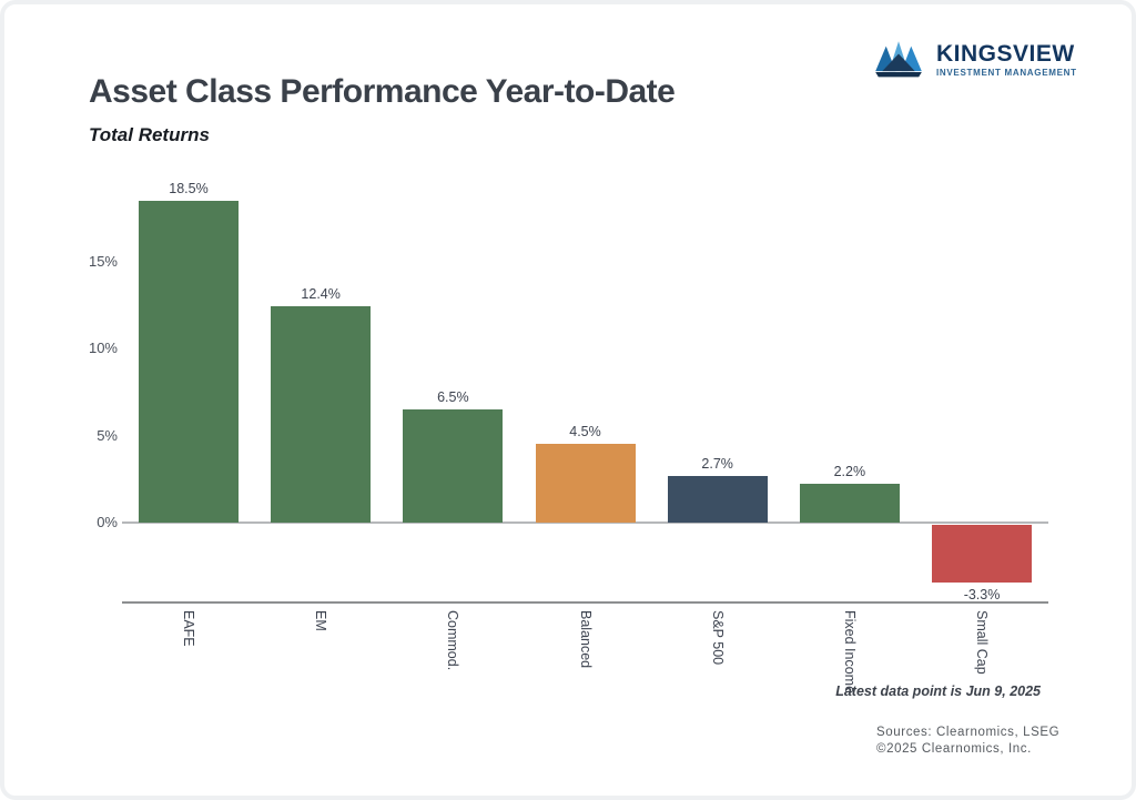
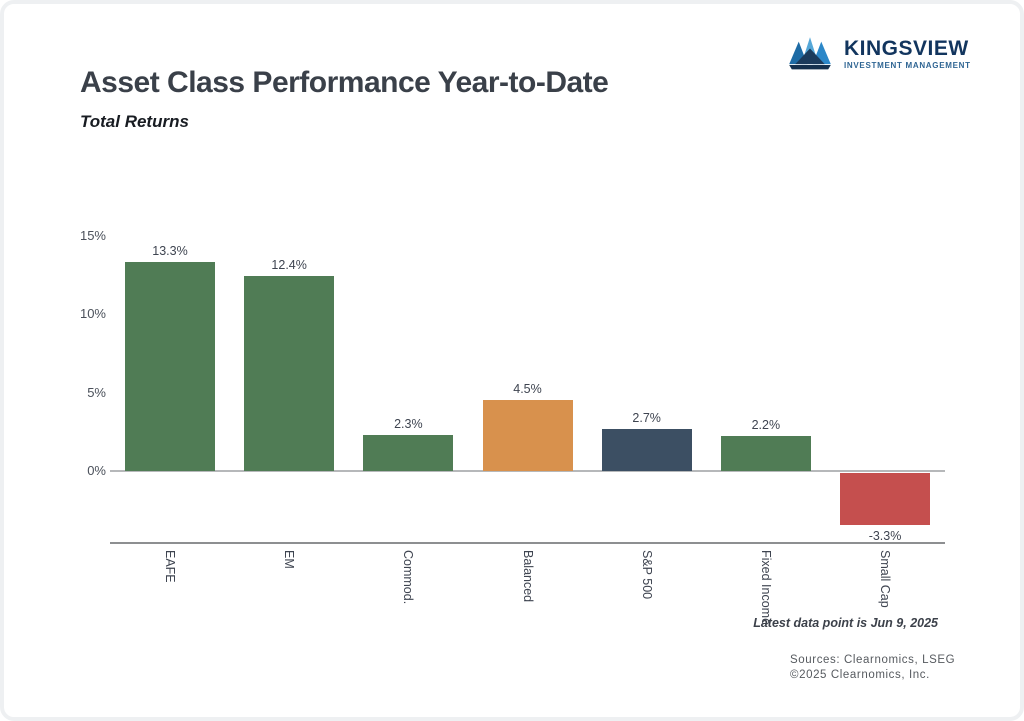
EAFE: 18.5% -> 13.3%
Commod.: 6.5% -> 2.3%
